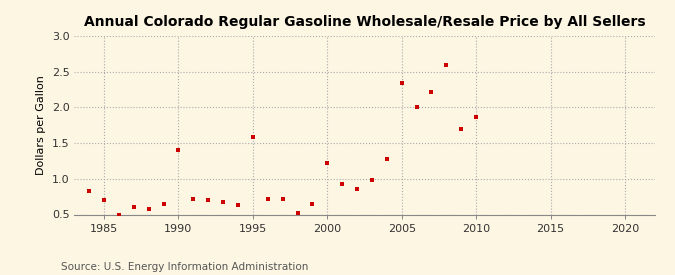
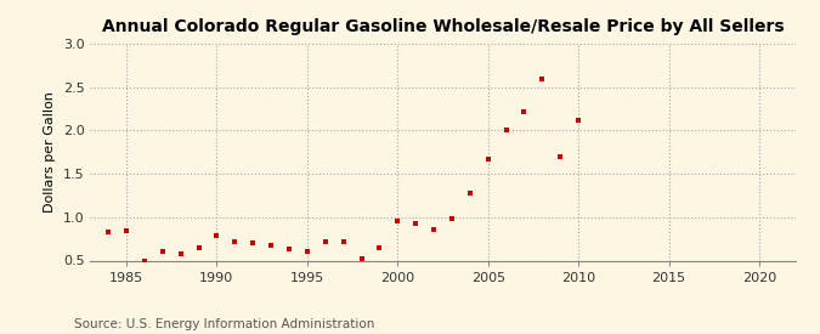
1985: 0.70 -> 0.84
1990: 1.40 -> 0.79
1995: 1.58 -> 0.61
2000: 1.22 -> 0.96
2005: 2.34 -> 1.67
2010: 1.86 -> 2.11
